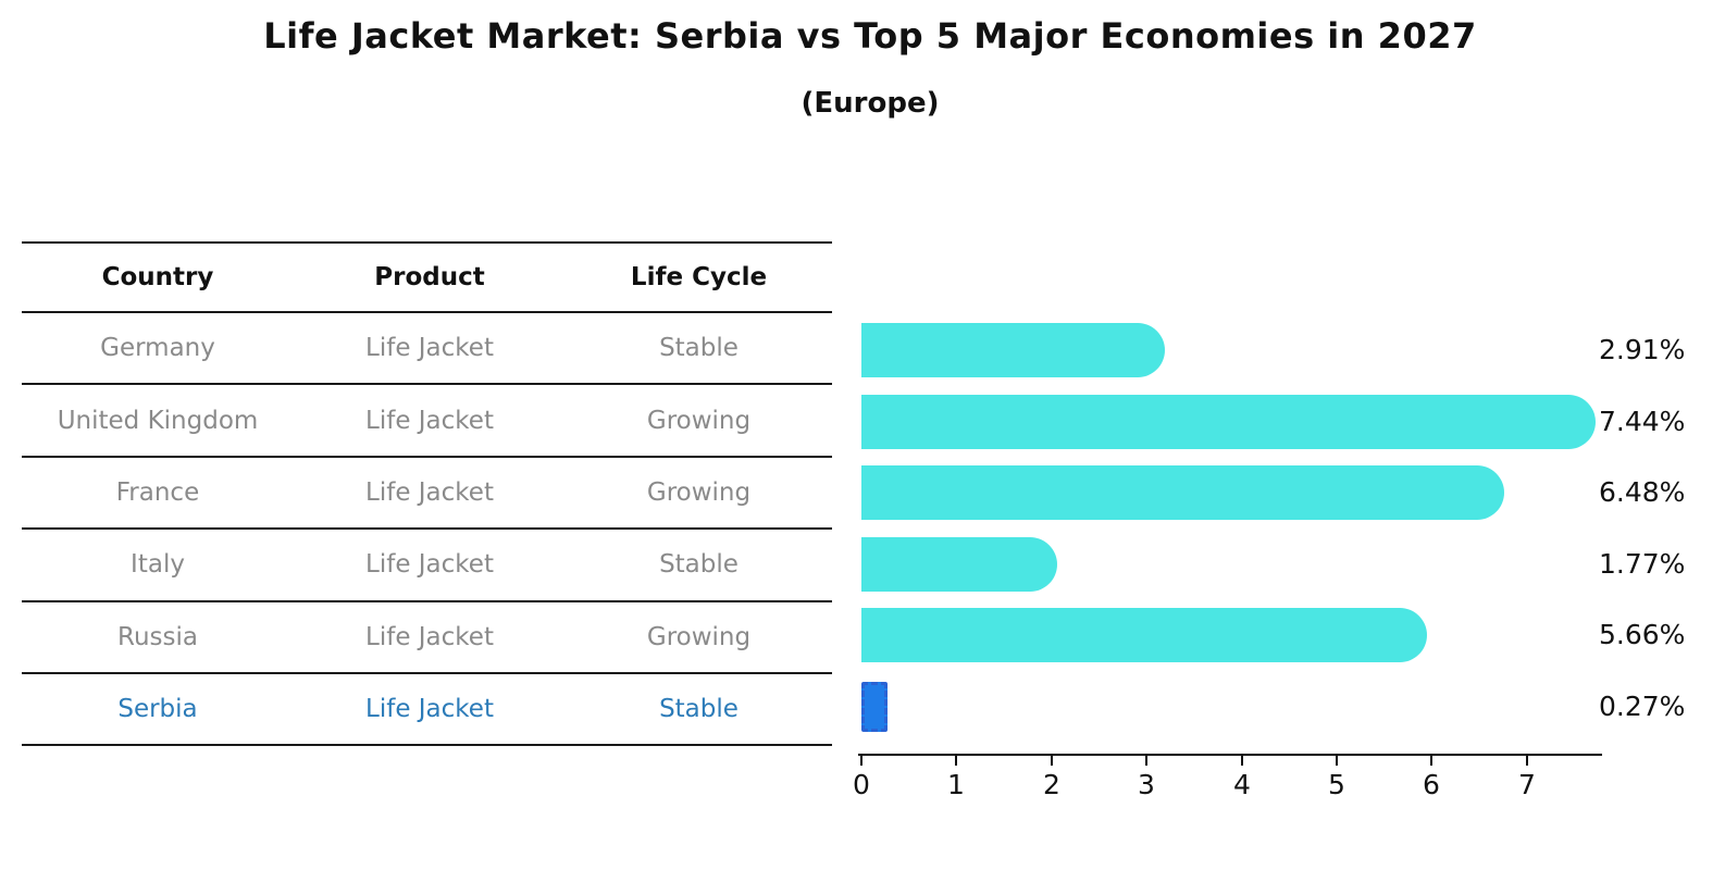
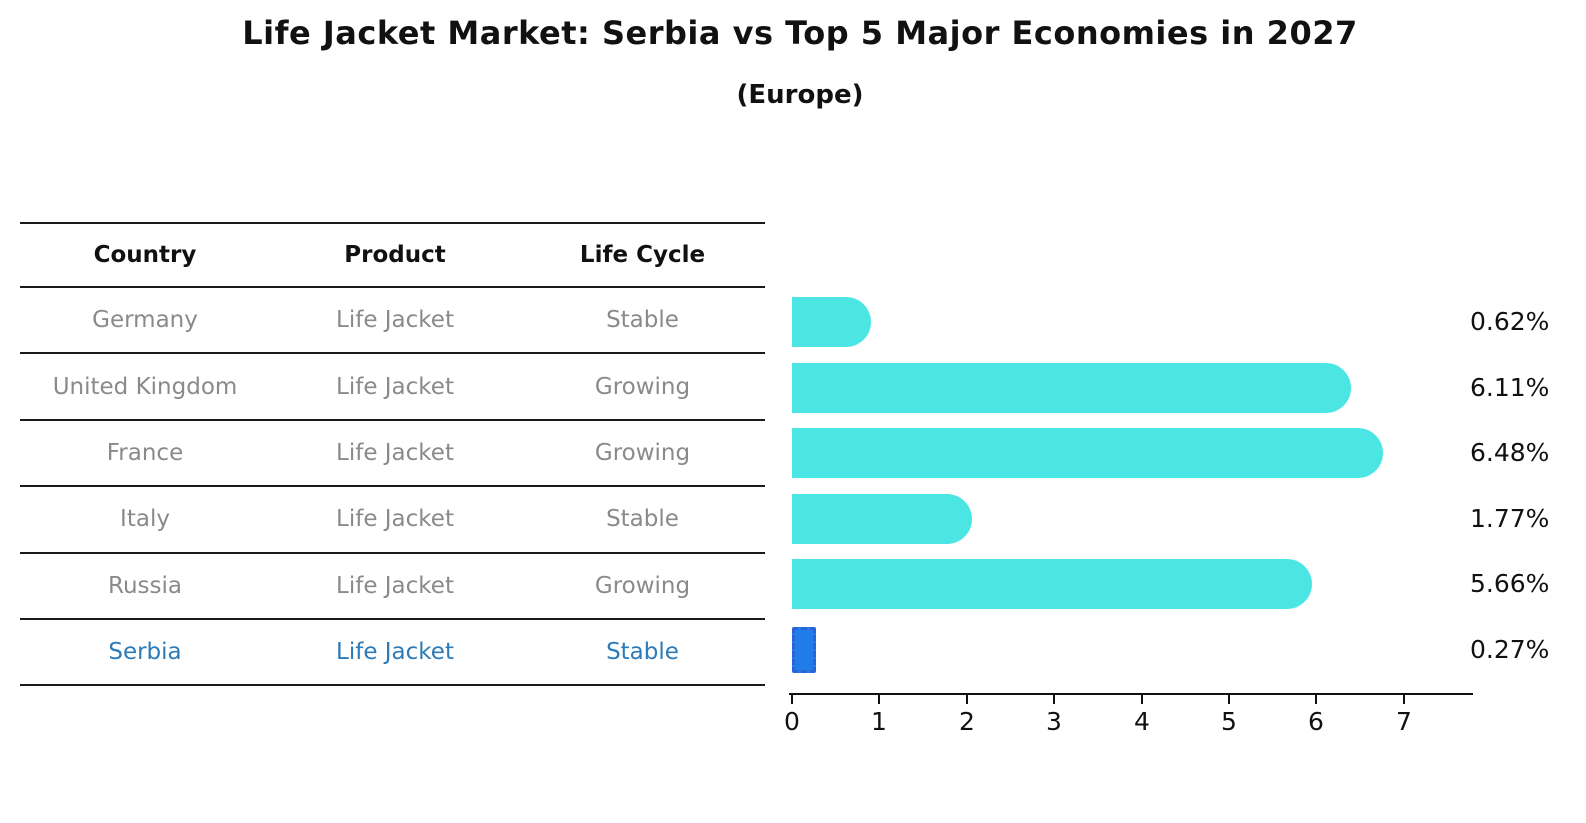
Germany: 2.91% -> 0.62%
United Kingdom: 7.44% -> 6.11%
